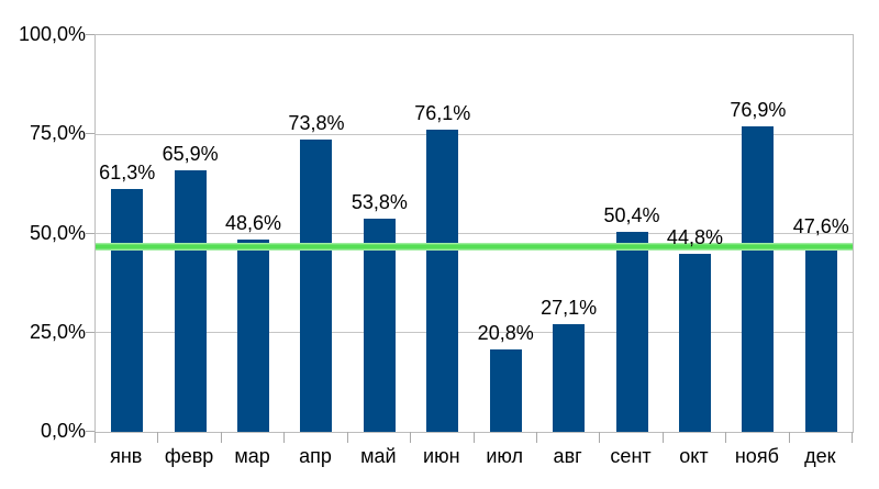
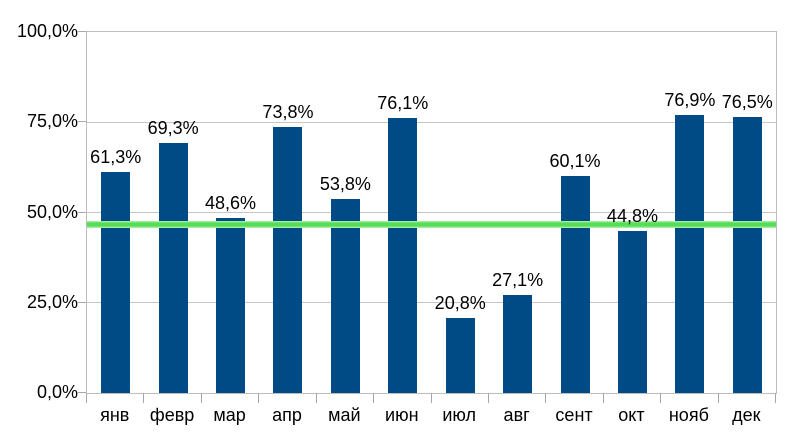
февр: 65,9% -> 69,3%
сент: 50,4% -> 60,1%
дек: 47,6% -> 76,5%
